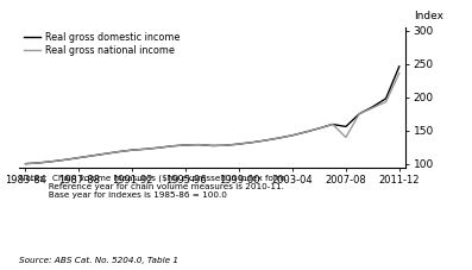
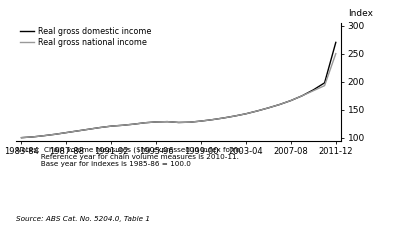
Real gross domestic income/2007-08: 156 -> 166
Real gross national income/2007-08: 140 -> 166
Real gross domestic income/2011-12: 246 -> 270
Real gross national income/2011-12: 236 -> 250
